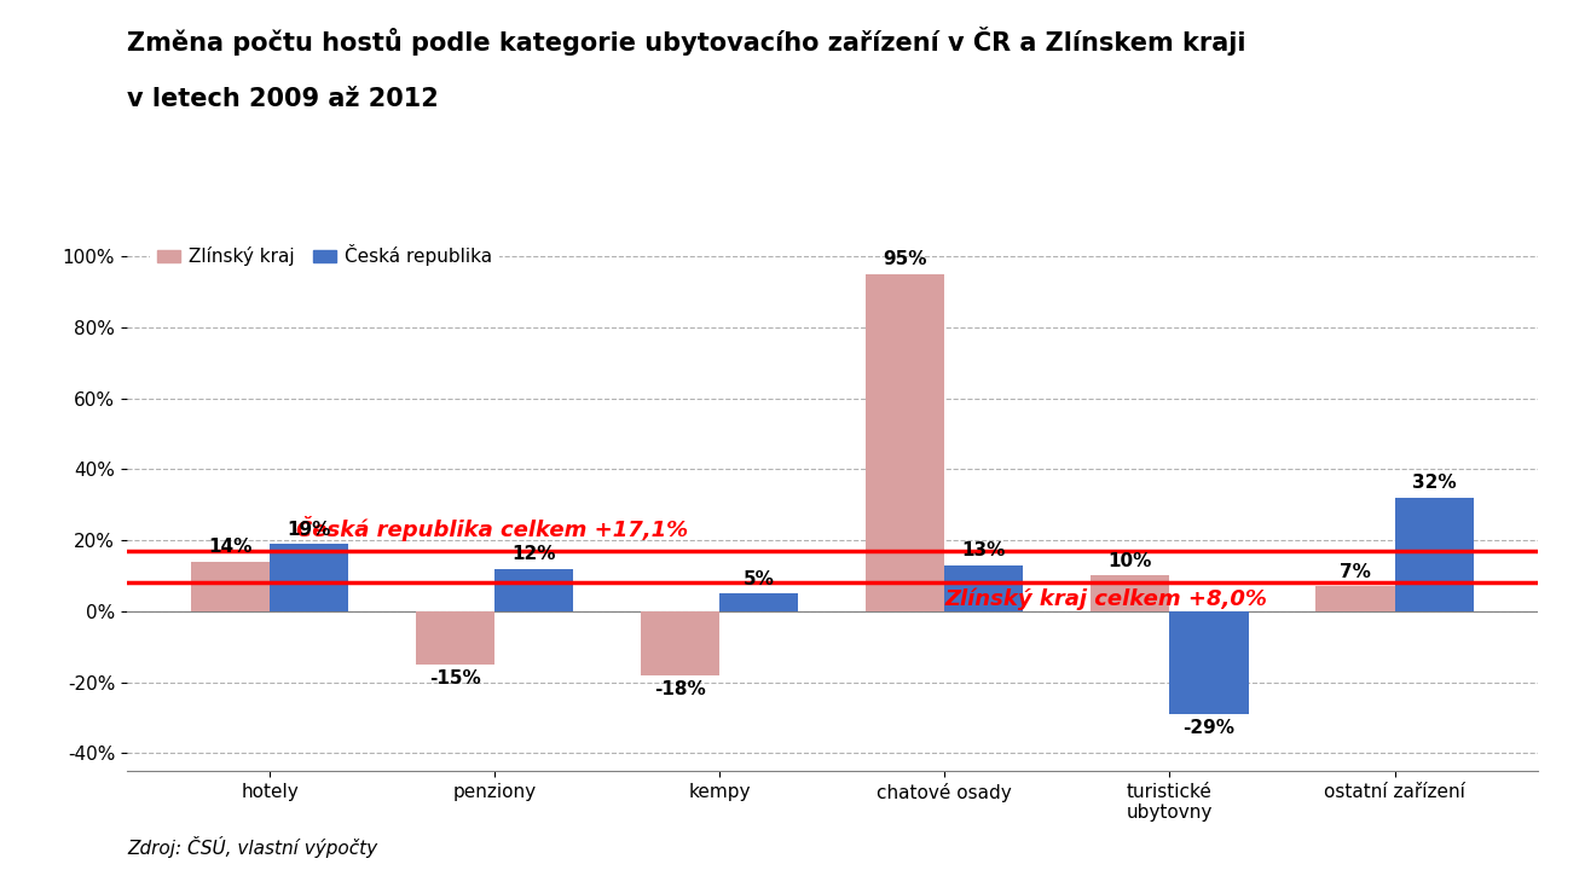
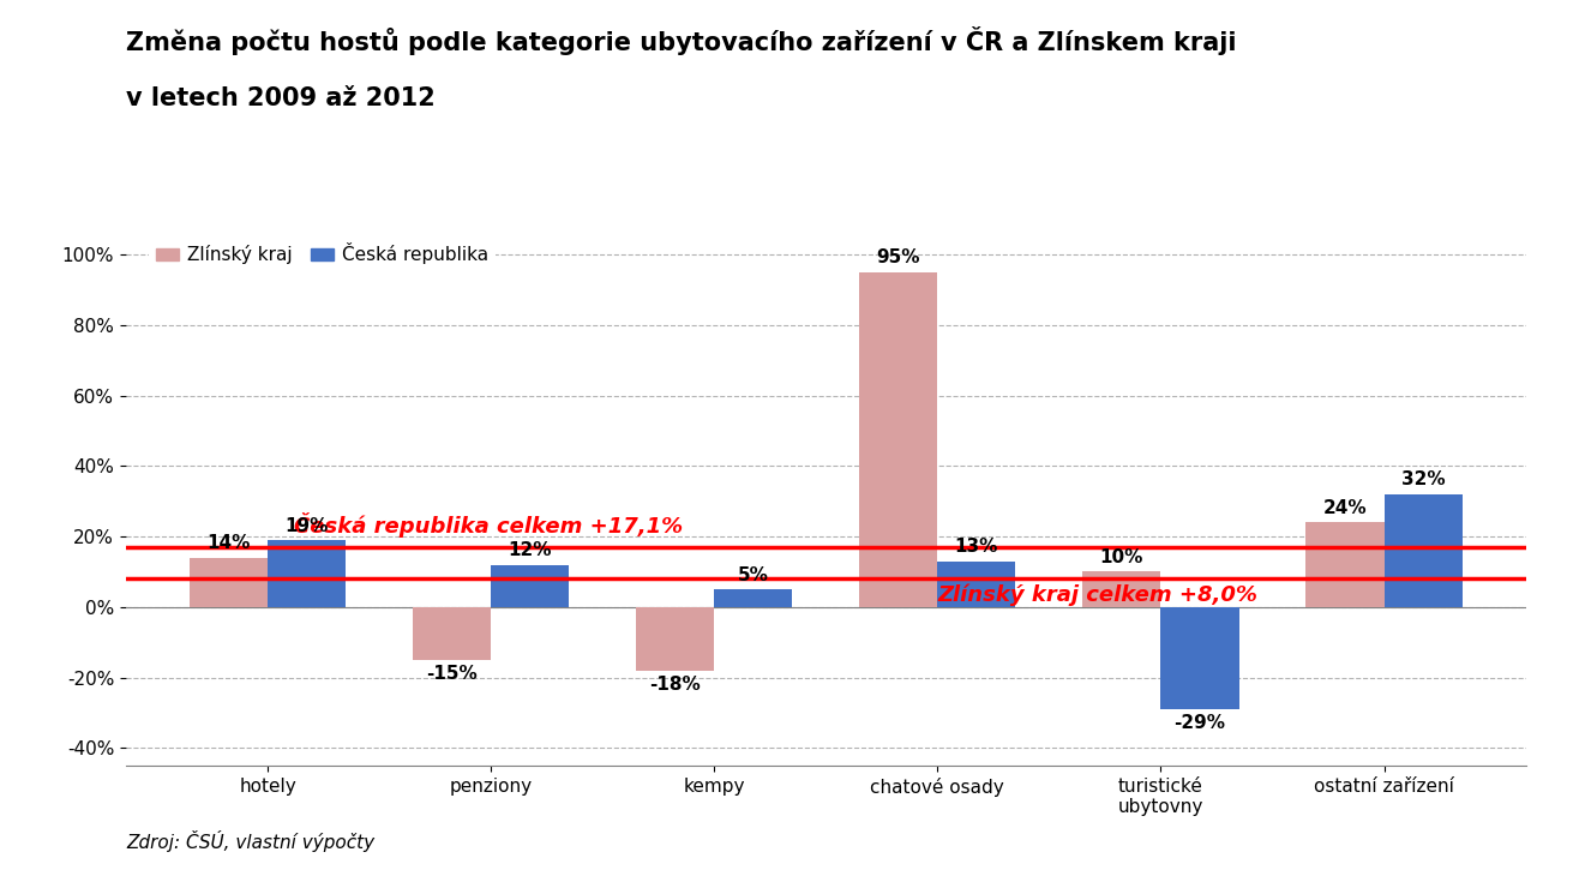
Zlínský kraj/ostatní zařízení: 7% -> 24%
